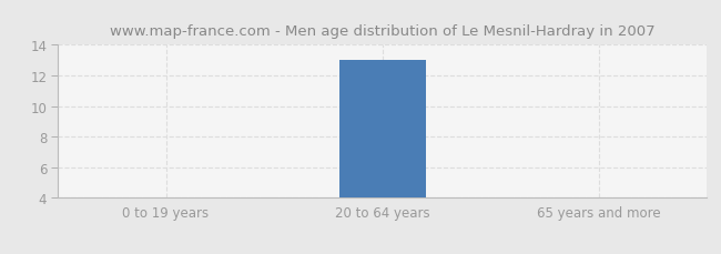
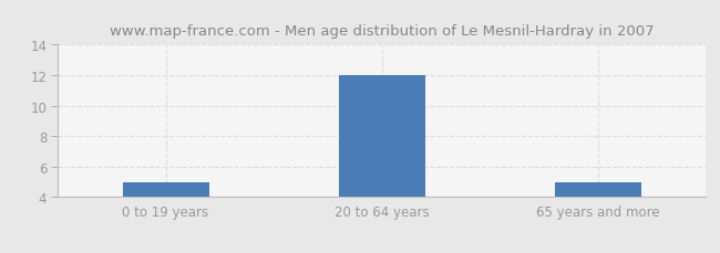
0 to 19 years: 4 -> 5
20 to 64 years: 13 -> 12
65 years and more: 4 -> 5
